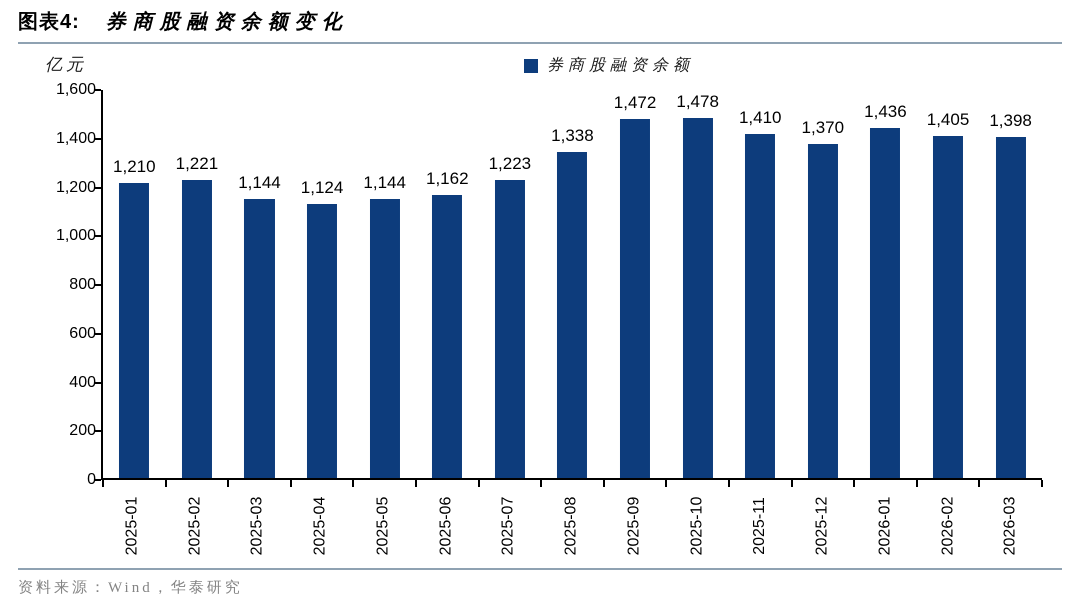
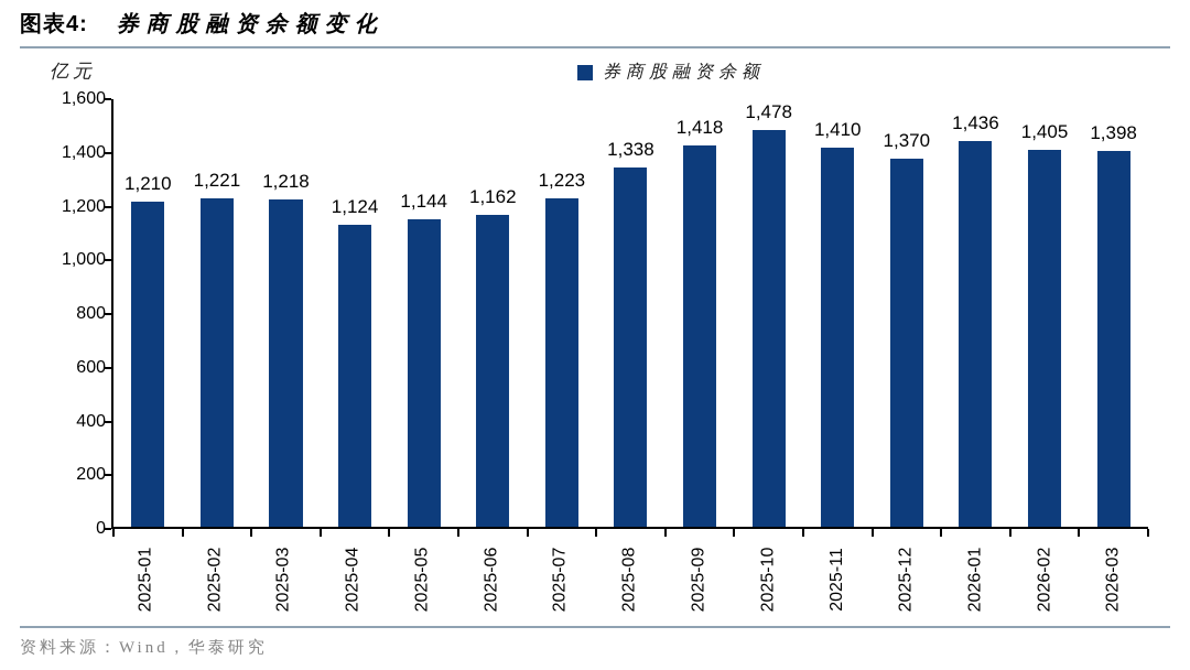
2025-03: 1,144 -> 1,218
2025-09: 1,472 -> 1,418
